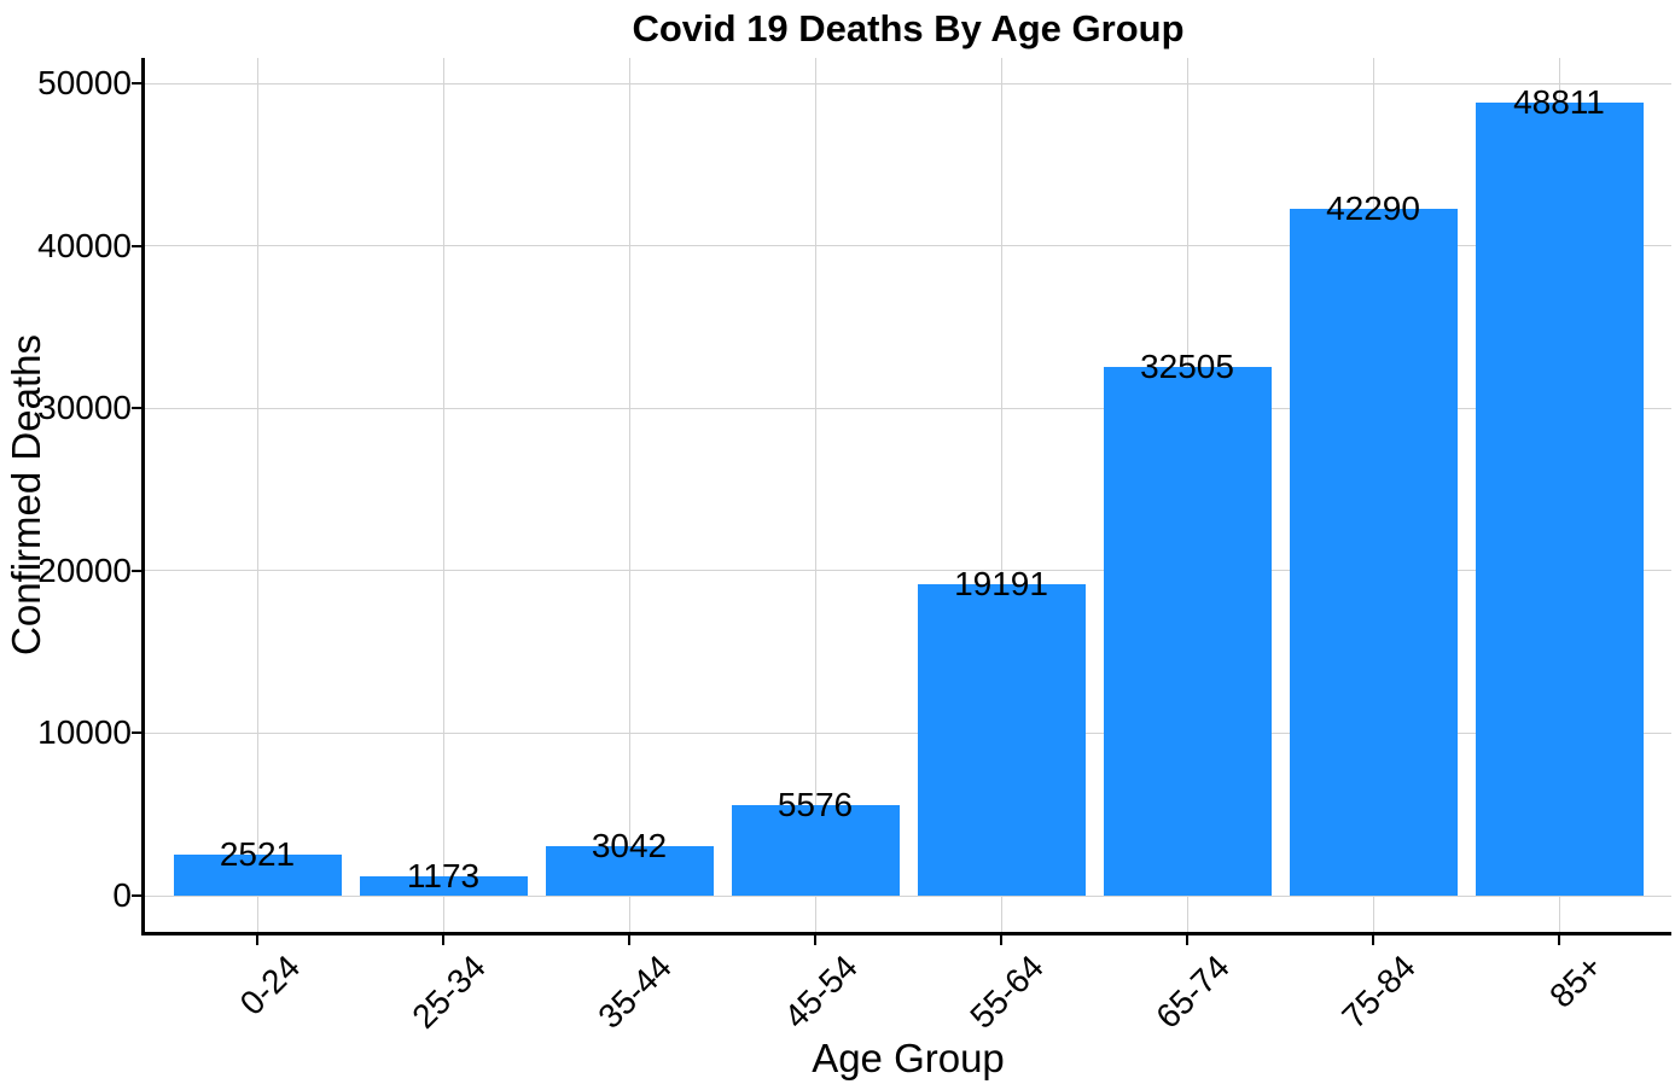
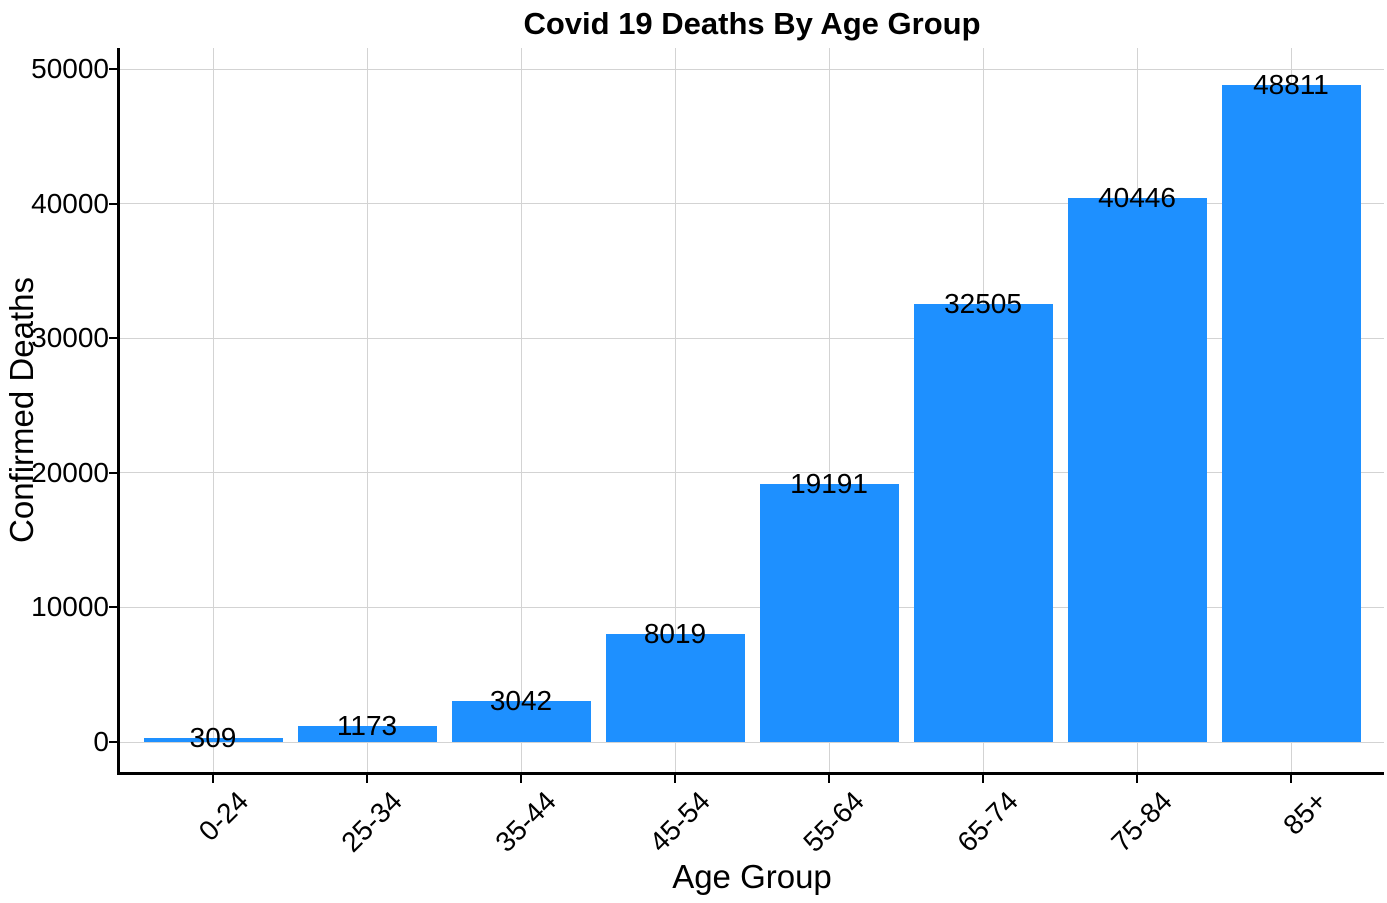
0-24: 2521 -> 309
45-54: 5576 -> 8019
75-84: 42290 -> 40446
